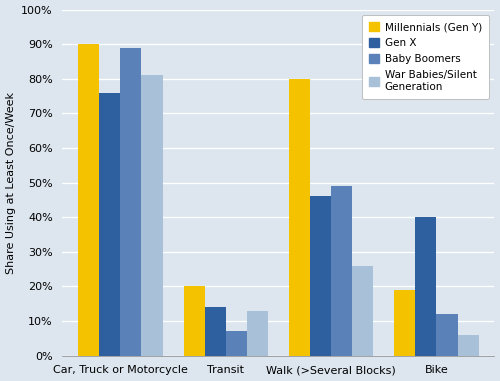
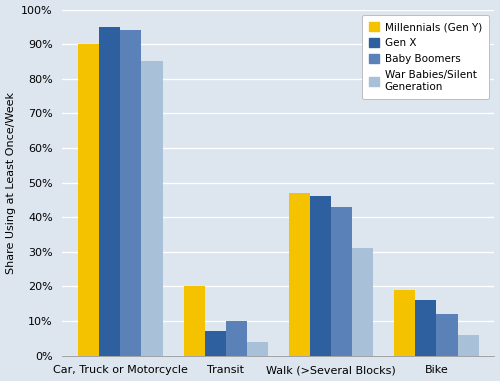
Gen X/Car, Truck or Motorcycle: 76% -> 95%
Baby Boomers/Car, Truck or Motorcycle: 89% -> 94%
War Babies/Silent Generation/Car, Truck or Motorcycle: 81% -> 85%
Gen X/Transit: 14% -> 7%
Baby Boomers/Transit: 7% -> 10%
War Babies/Silent Generation/Transit: 13% -> 4%
Millennials (Gen Y)/Walk (>Several Blocks): 80% -> 47%
Baby Boomers/Walk (>Several Blocks): 49% -> 43%
War Babies/Silent Generation/Walk (>Several Blocks): 26% -> 31%
Gen X/Bike: 40% -> 16%
